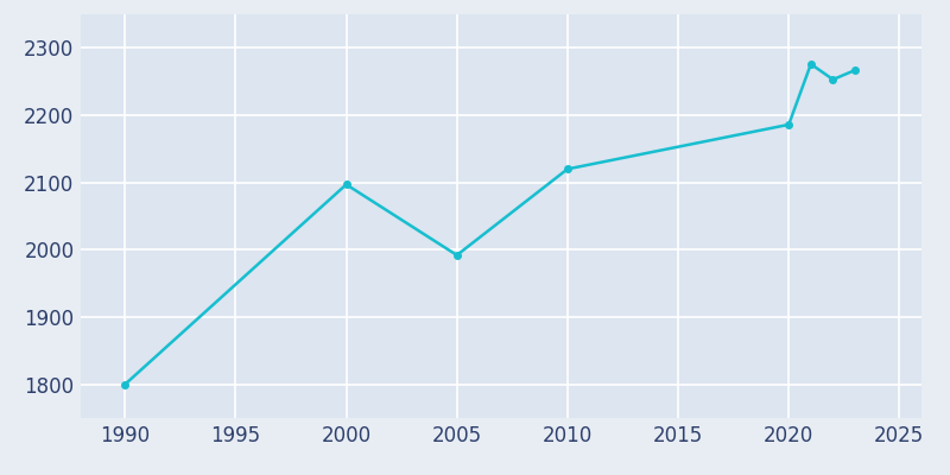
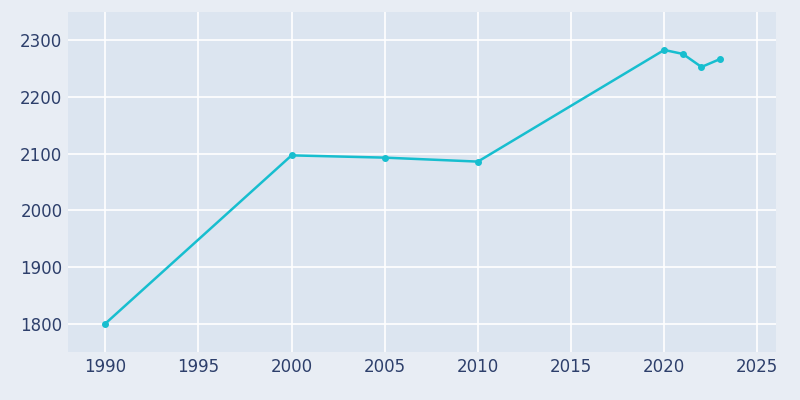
2005: 1992 -> 2093
2010: 2120 -> 2086
2020: 2186 -> 2283
